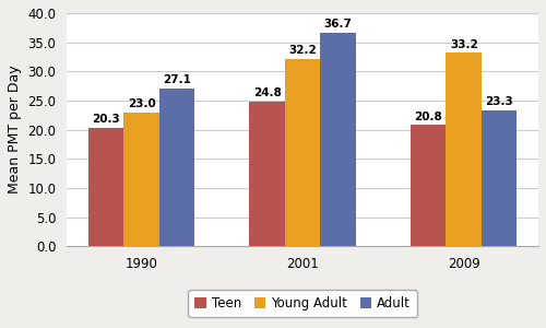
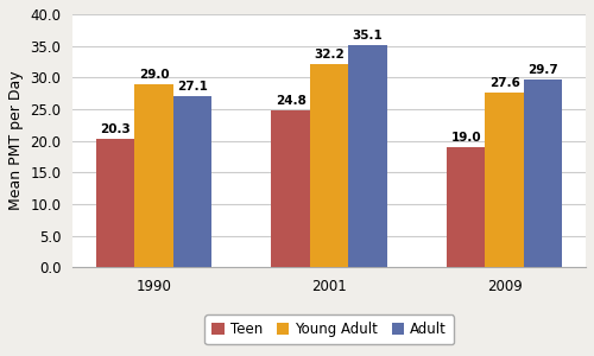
Young Adult/1990: 23.0 -> 29.0
Adult/2001: 36.7 -> 35.1
Teen/2009: 20.8 -> 19.0
Young Adult/2009: 33.2 -> 27.6
Adult/2009: 23.3 -> 29.7
